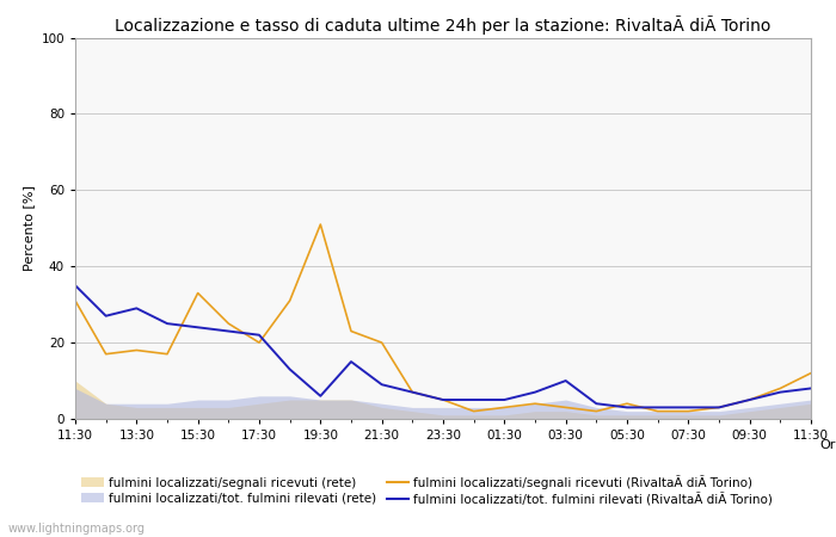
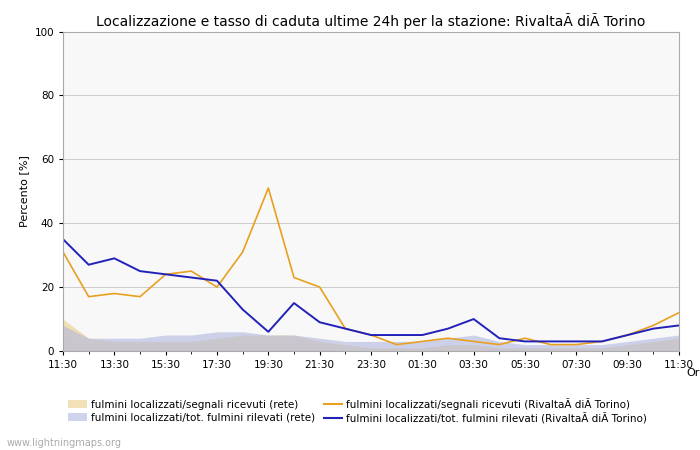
fulmini localizzati/segnali ricevuti (RivaltaÃ diÃ Torino)/15:30: 33 -> 24
